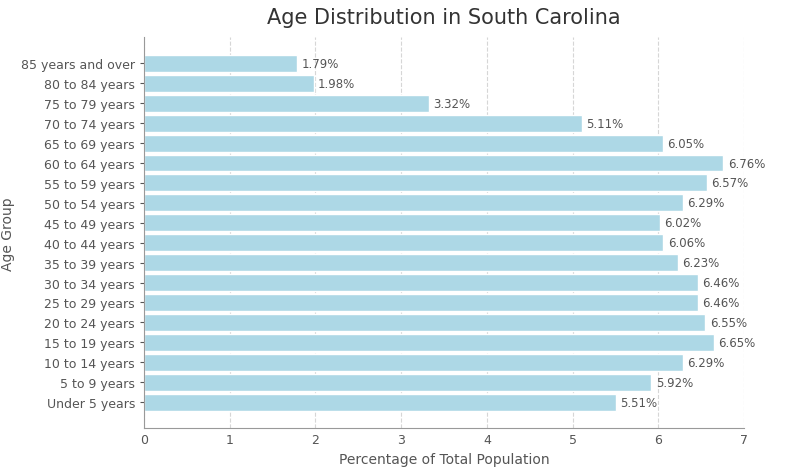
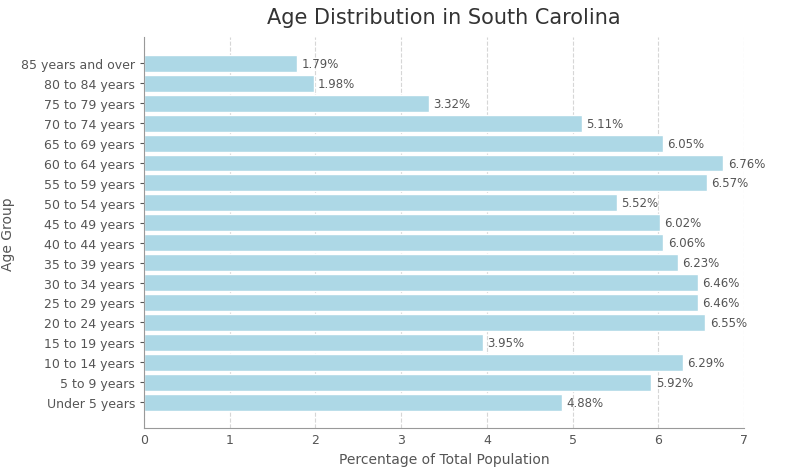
50 to 54 years: 6.29% -> 5.52%
15 to 19 years: 6.65% -> 3.95%
Under 5 years: 5.51% -> 4.88%
